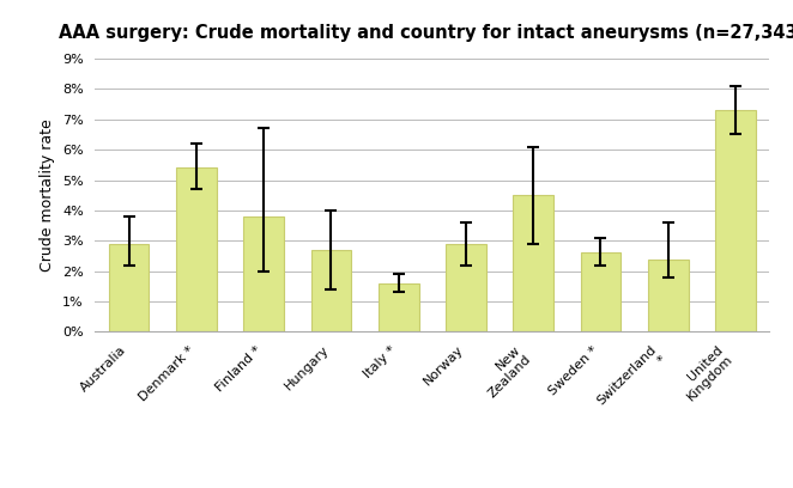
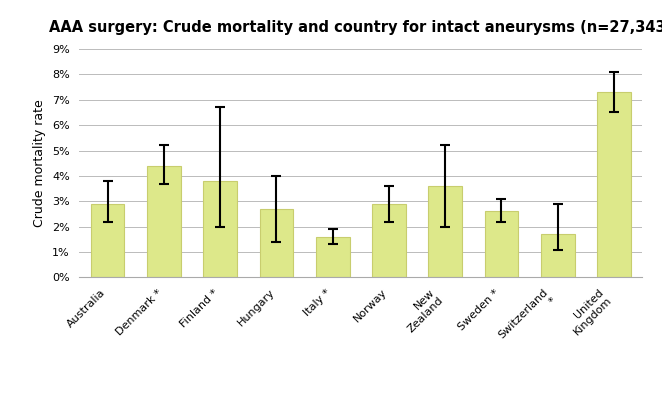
Denmark *: 5.4% -> 4.4%
New Zealand: 4.5% -> 3.6%
Switzerland *: 2.4% -> 1.7%
